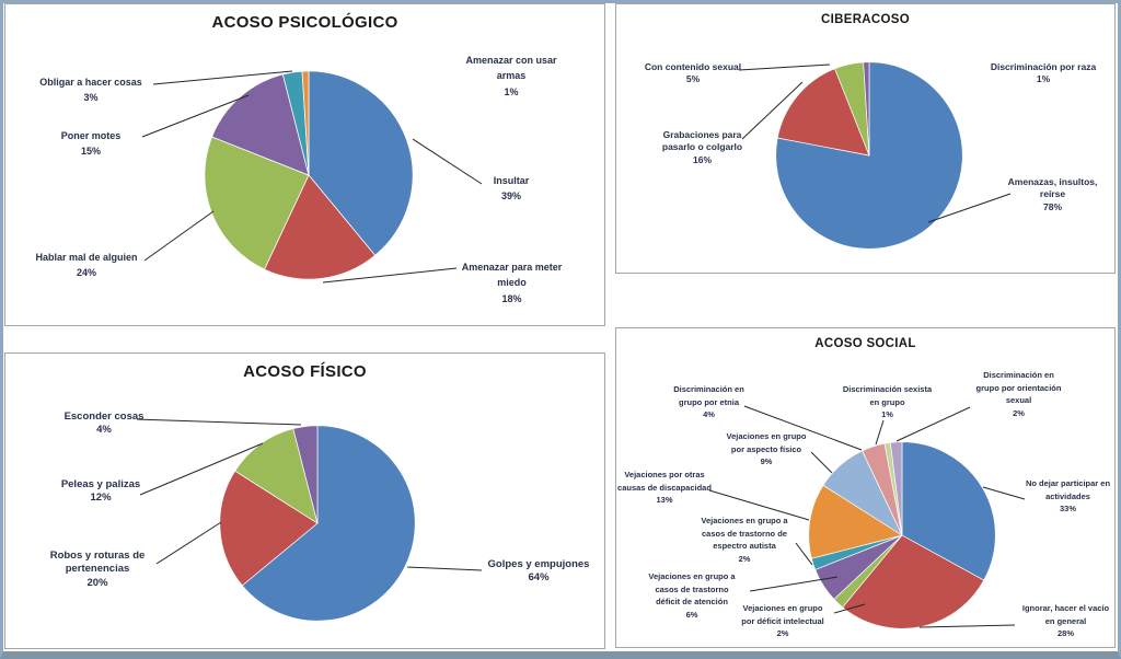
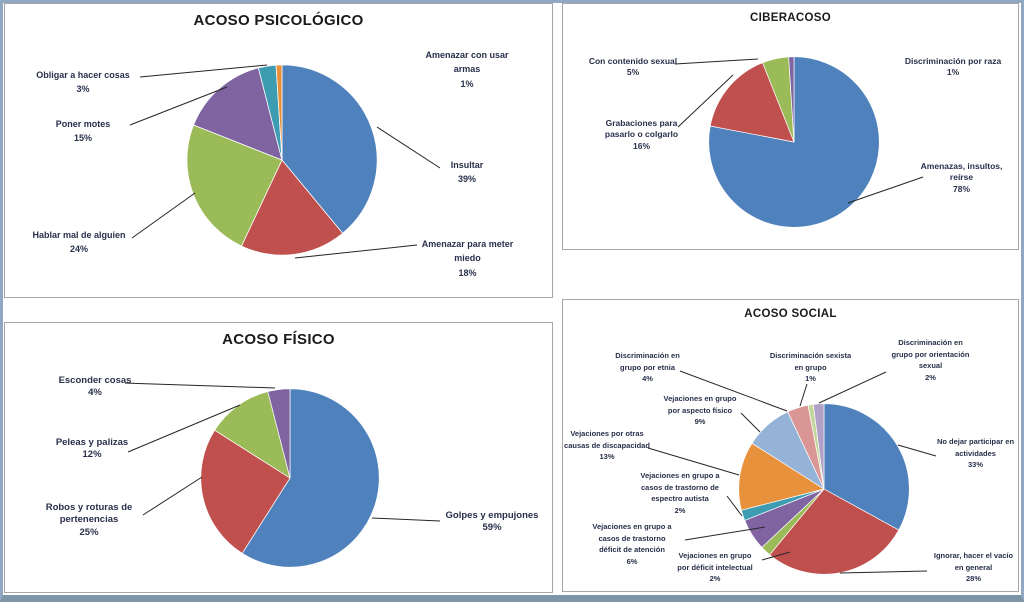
ACOSO FÍSICO/Golpes y empujones: 64 -> 59
ACOSO FÍSICO/Robos y roturas de pertenencias: 20 -> 25
